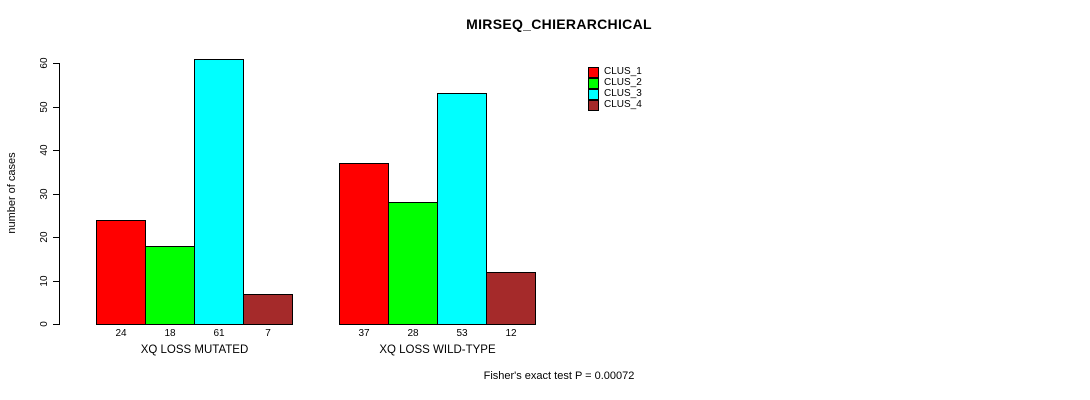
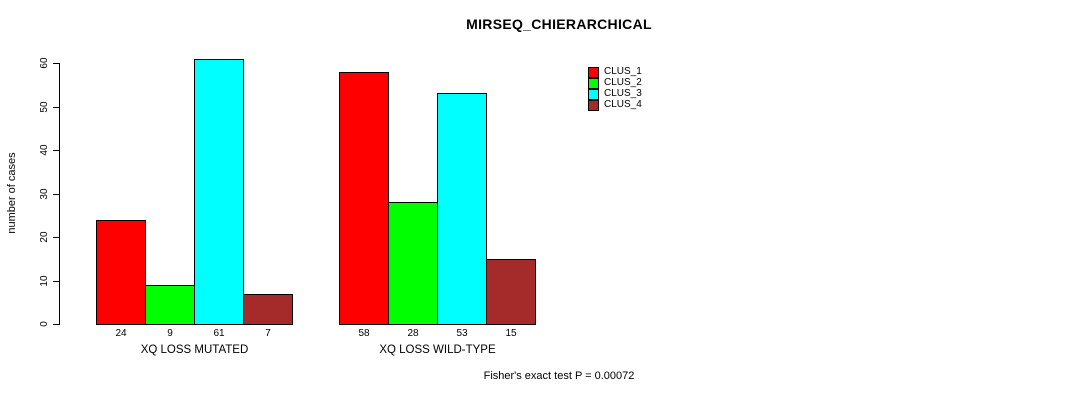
CLUS_2/XQ LOSS MUTATED: 18 -> 9
CLUS_1/XQ LOSS WILD-TYPE: 37 -> 58
CLUS_4/XQ LOSS WILD-TYPE: 12 -> 15
